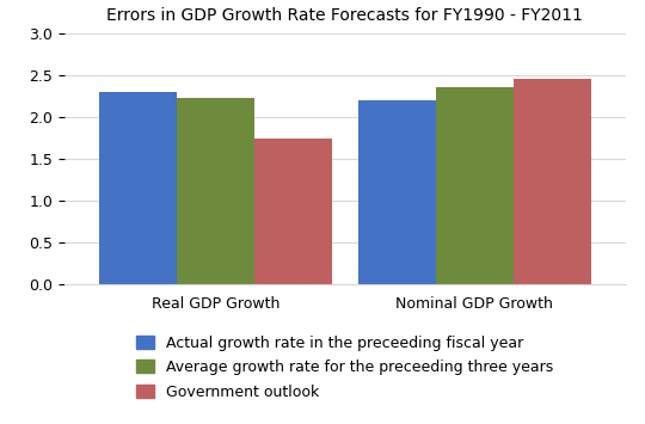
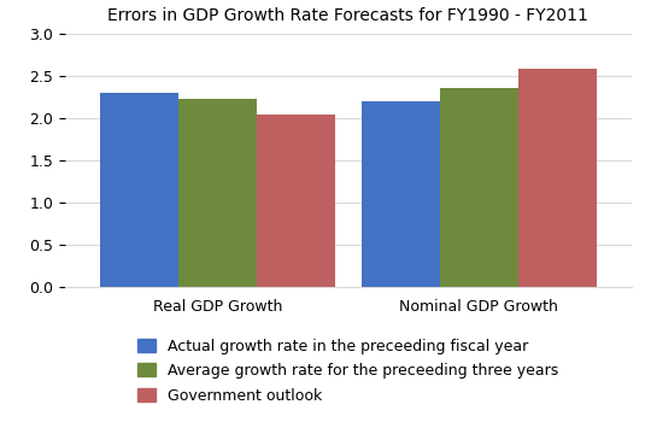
Government outlook/Real GDP Growth: 1.74 -> 2.05
Government outlook/Nominal GDP Growth: 2.46 -> 2.59
